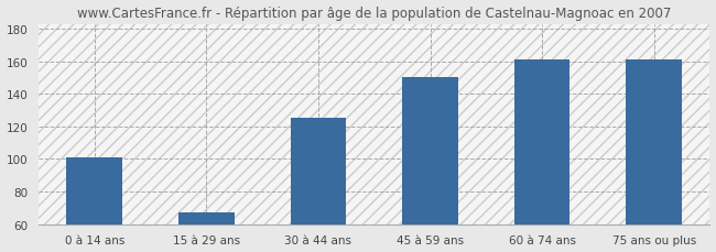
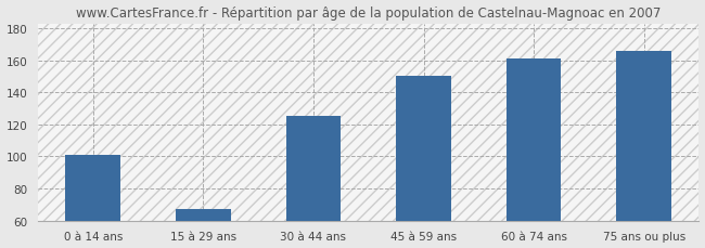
75 ans ou plus: 161 -> 166
